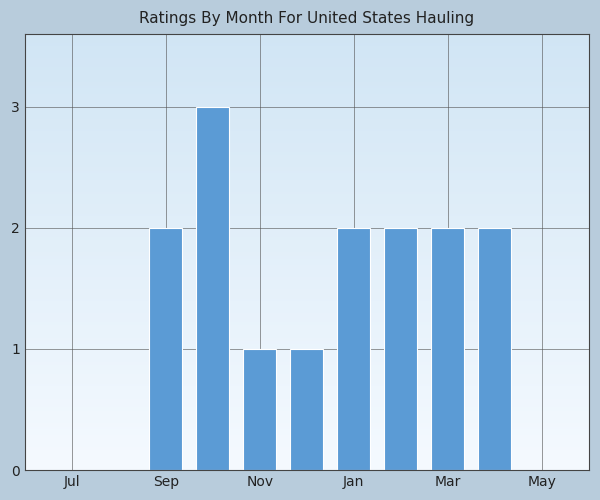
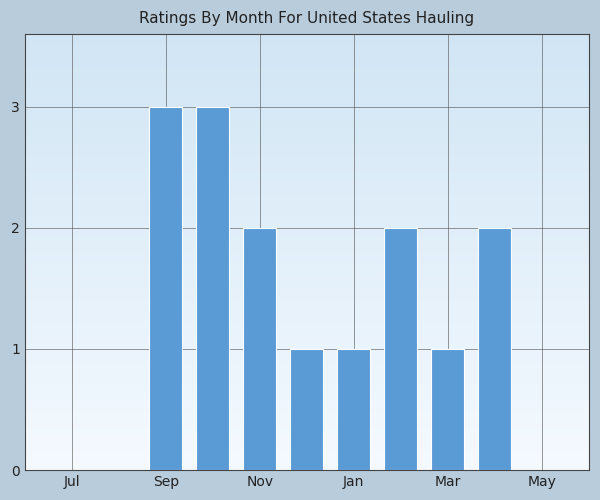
Sep: 2 -> 3
Nov: 1 -> 2
Jan: 2 -> 1
Mar: 2 -> 1
